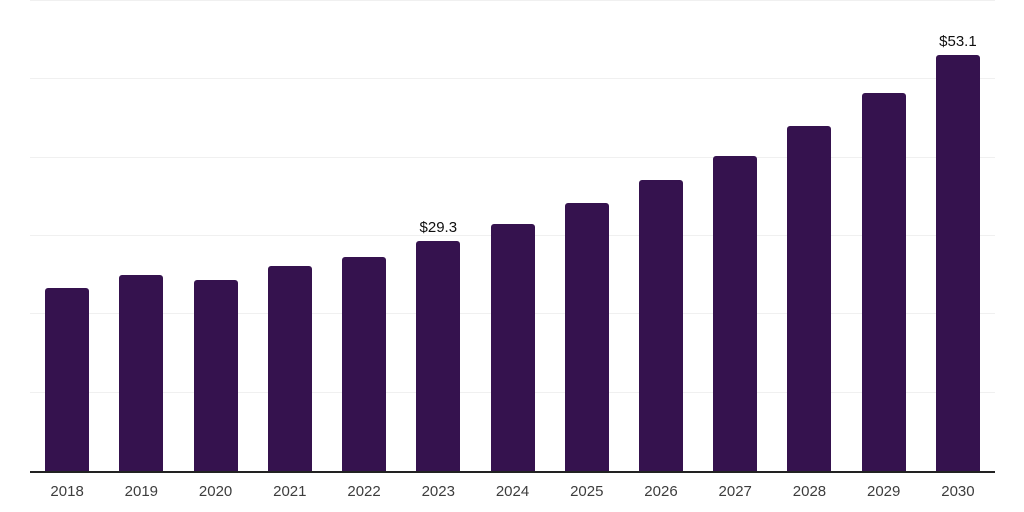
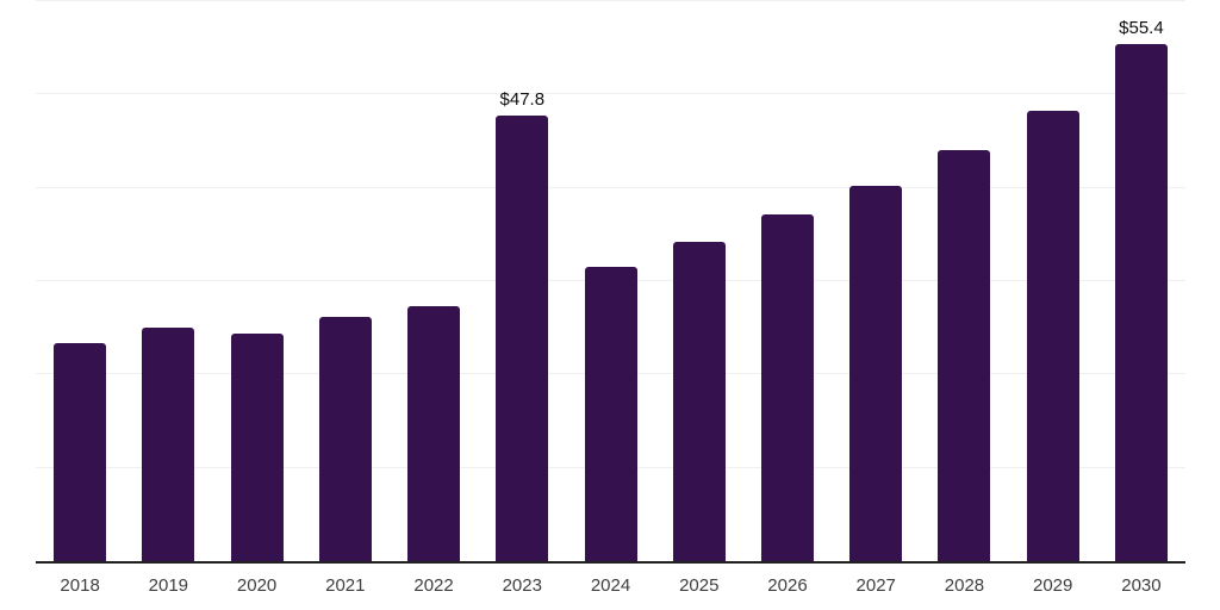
2023: $29.3 -> $47.8
2030: $53.1 -> $55.4
